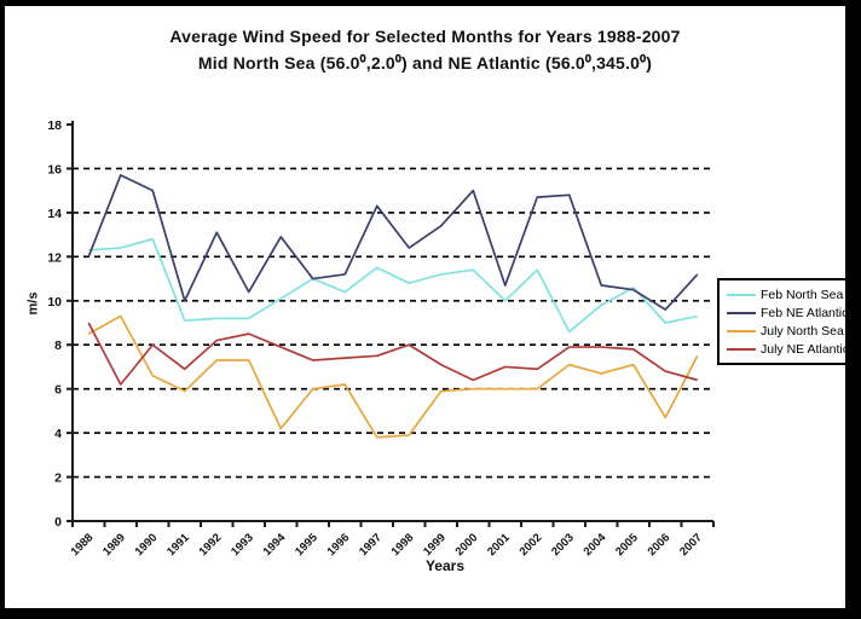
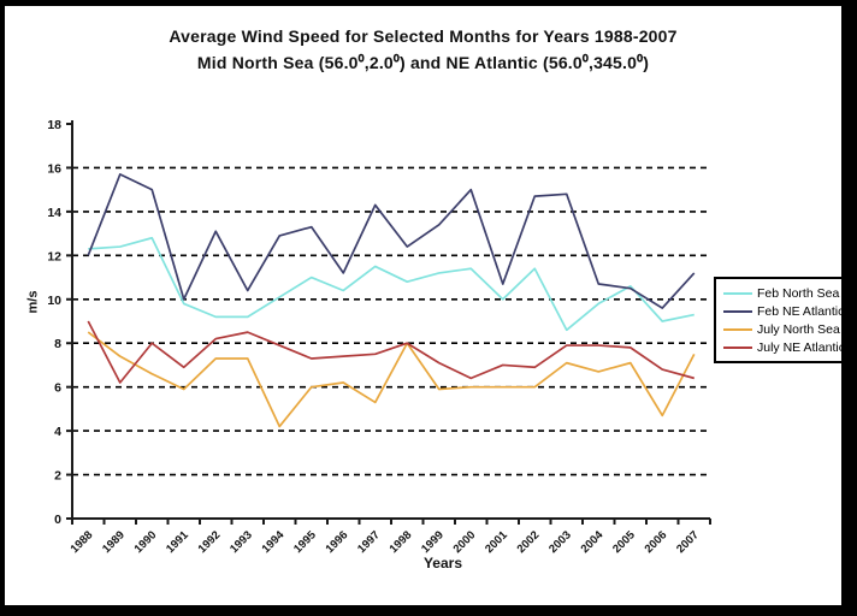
July North Sea/1989: 9.3 -> 7.4
Feb North Sea/1991: 9.1 -> 9.8
Feb NE Atlantic/1995: 11.0 -> 13.3
July North Sea/1997: 3.8 -> 5.3
July North Sea/1998: 3.9 -> 8.0
